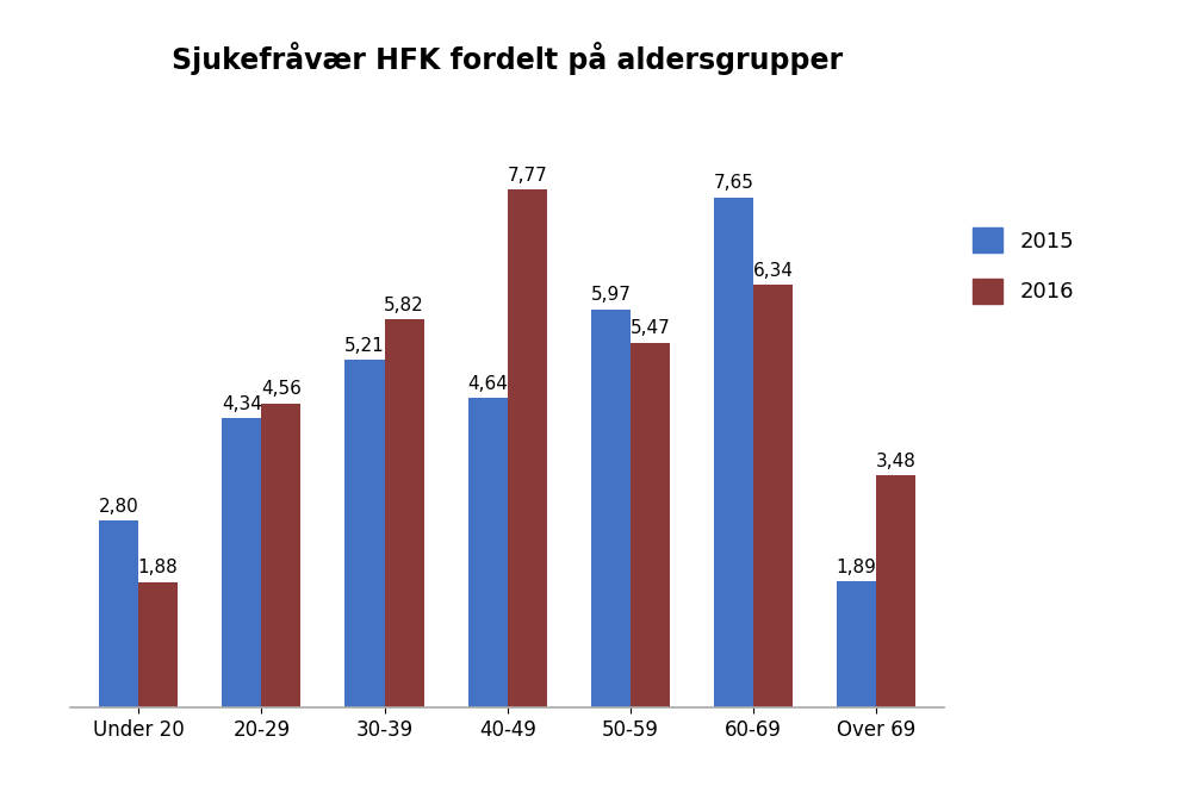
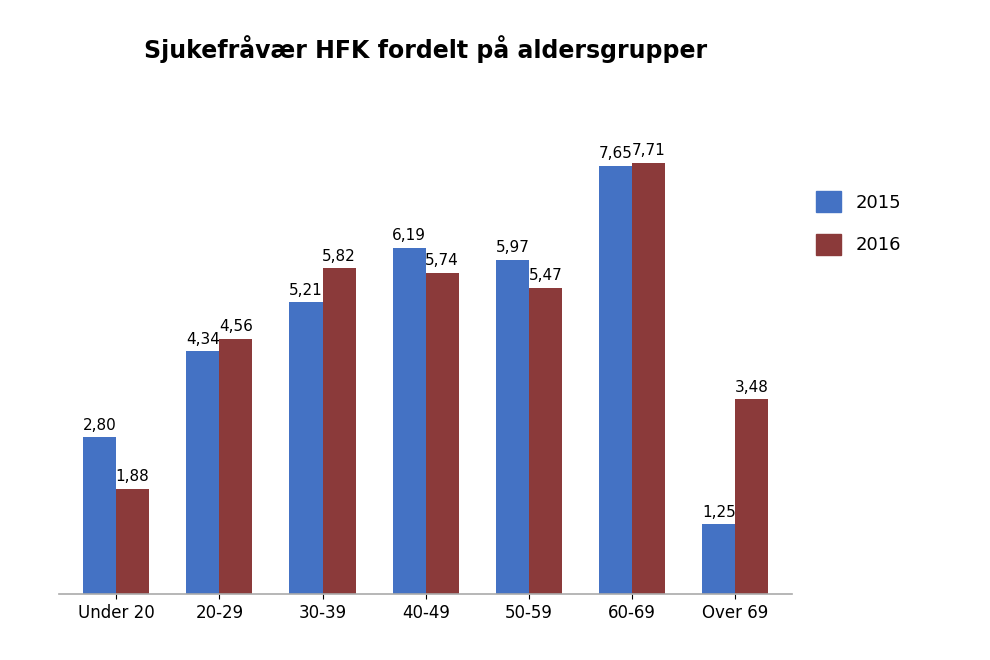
2015/40-49: 4,64 -> 6,19
2016/40-49: 7,77 -> 5,74
2016/60-69: 6,34 -> 7,71
2015/Over 69: 1,89 -> 1,25
